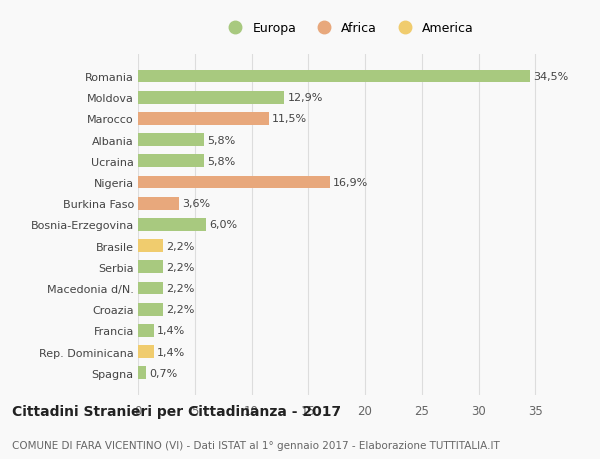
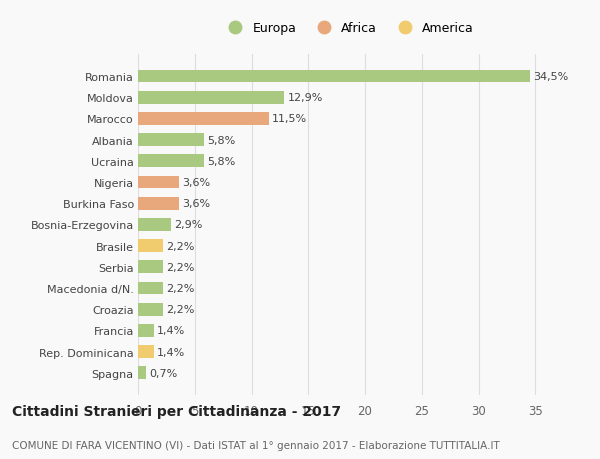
Nigeria: 16,9% -> 3,6%
Bosnia-Erzegovina: 6,0% -> 2,9%
